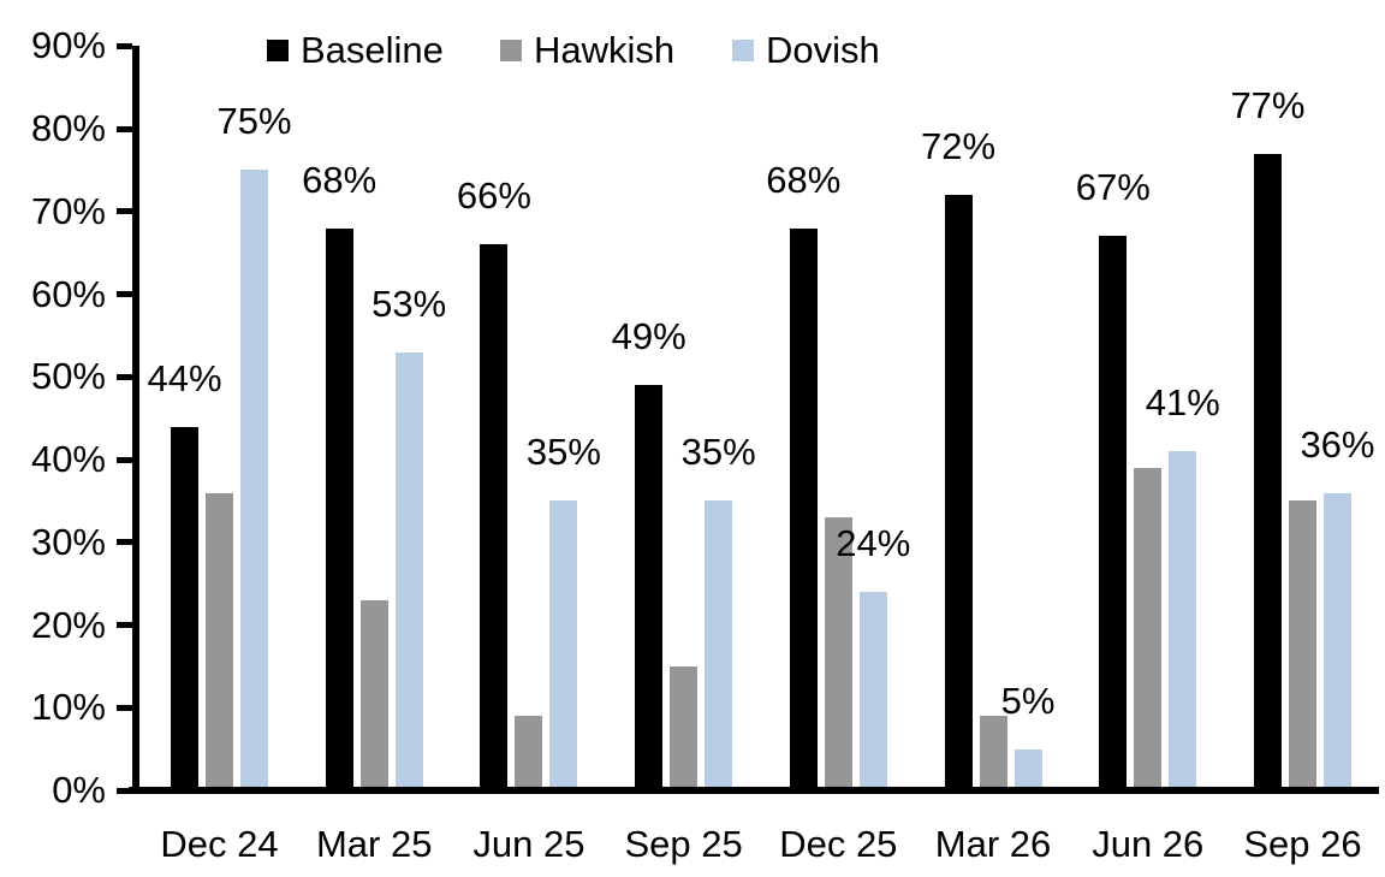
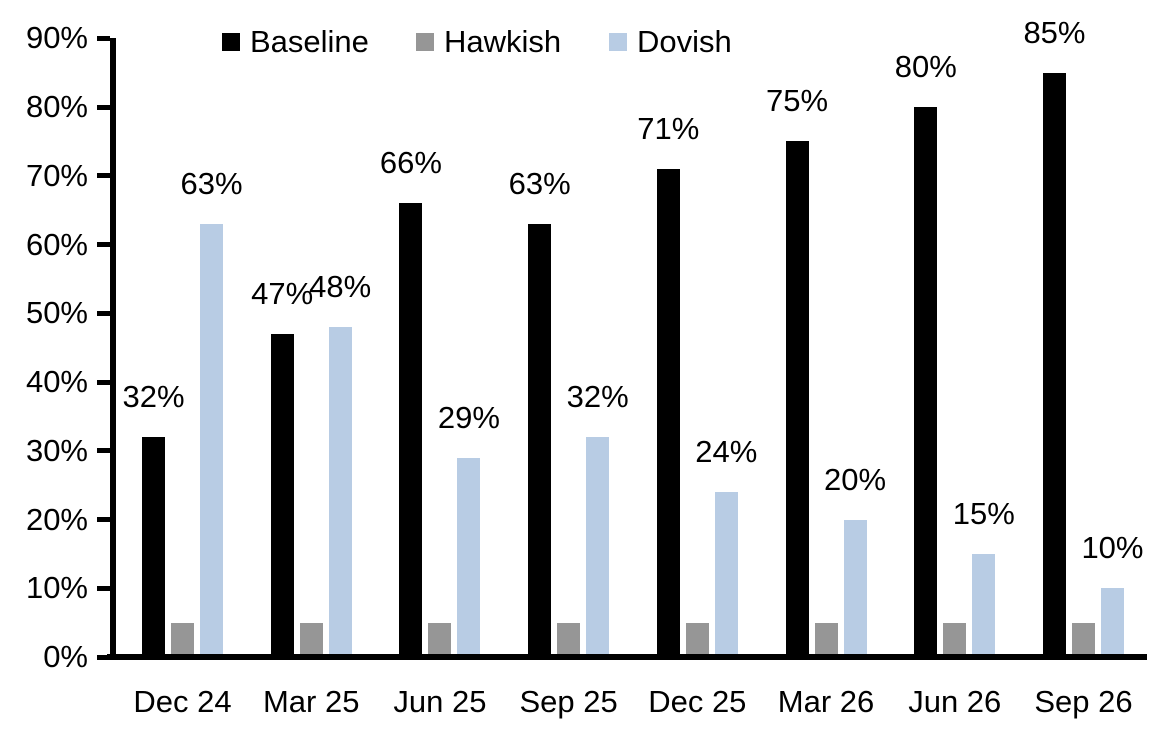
Baseline/Dec 24: 44% -> 32%
Hawkish/Dec 24: 36% -> 5%
Dovish/Dec 24: 75% -> 63%
Baseline/Mar 25: 68% -> 47%
Hawkish/Mar 25: 23% -> 5%
Dovish/Mar 25: 53% -> 48%
Hawkish/Jun 25: 9% -> 5%
Dovish/Jun 25: 35% -> 29%
Baseline/Sep 25: 49% -> 63%
Hawkish/Sep 25: 15% -> 5%
Dovish/Sep 25: 35% -> 32%
Baseline/Dec 25: 68% -> 71%
Hawkish/Dec 25: 33% -> 5%
Baseline/Mar 26: 72% -> 75%
Hawkish/Mar 26: 9% -> 5%
Dovish/Mar 26: 5% -> 20%
Baseline/Jun 26: 67% -> 80%
Hawkish/Jun 26: 39% -> 5%
Dovish/Jun 26: 41% -> 15%
Baseline/Sep 26: 77% -> 85%
Hawkish/Sep 26: 35% -> 5%
Dovish/Sep 26: 36% -> 10%
